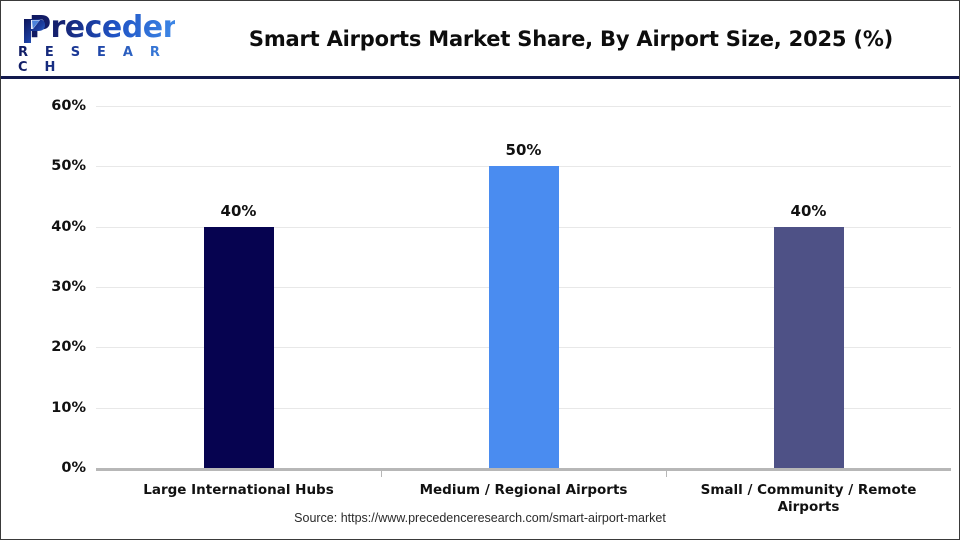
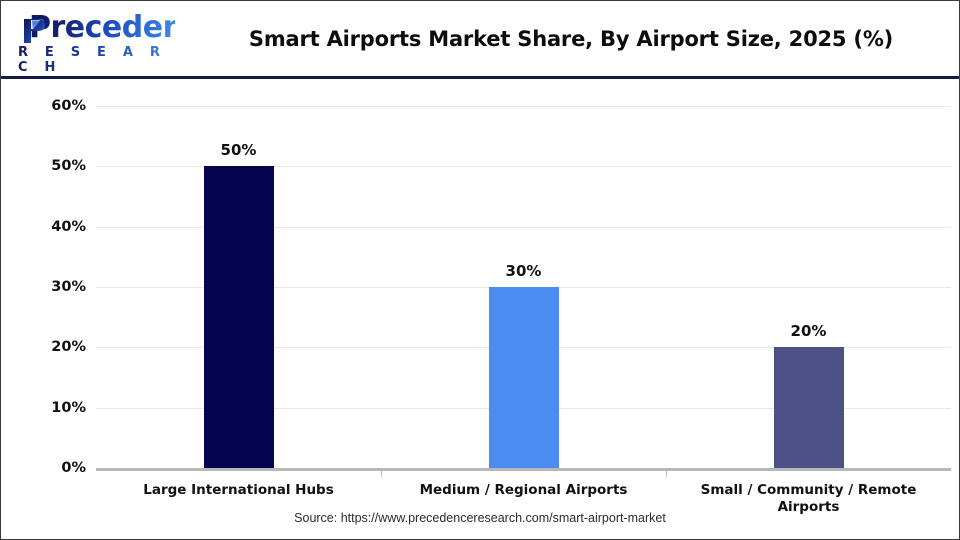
Large International Hubs: 40% -> 50%
Medium / Regional Airports: 50% -> 30%
Small / Community / Remote Airports: 40% -> 20%
